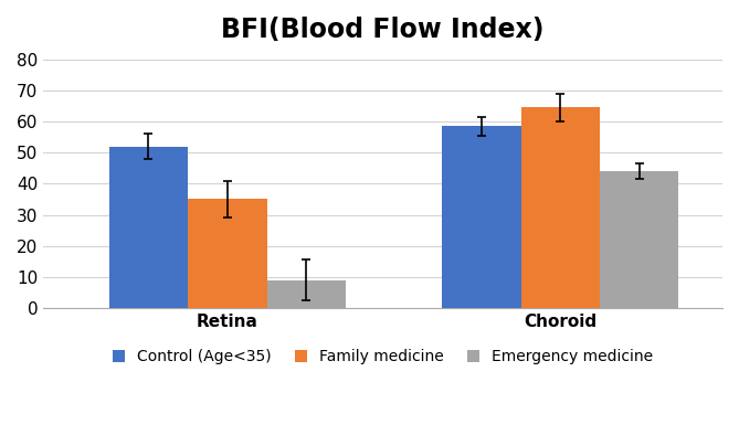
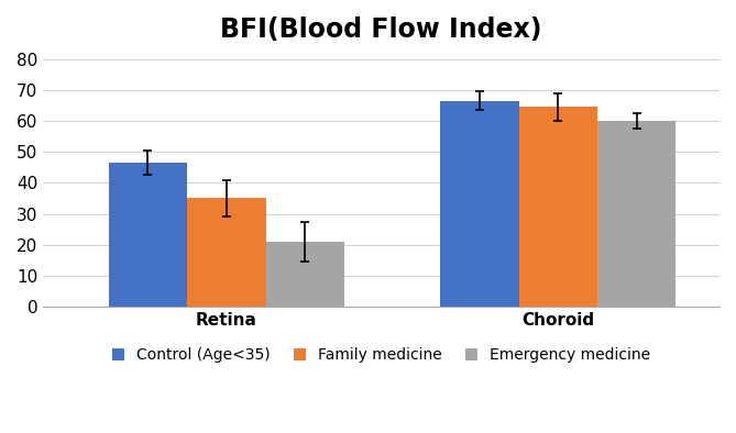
Control (Age<35)/Retina: 52.0 -> 46.5
Emergency medicine/Retina: 9 -> 21
Control (Age<35)/Choroid: 58.5 -> 66.5
Emergency medicine/Choroid: 44 -> 60
